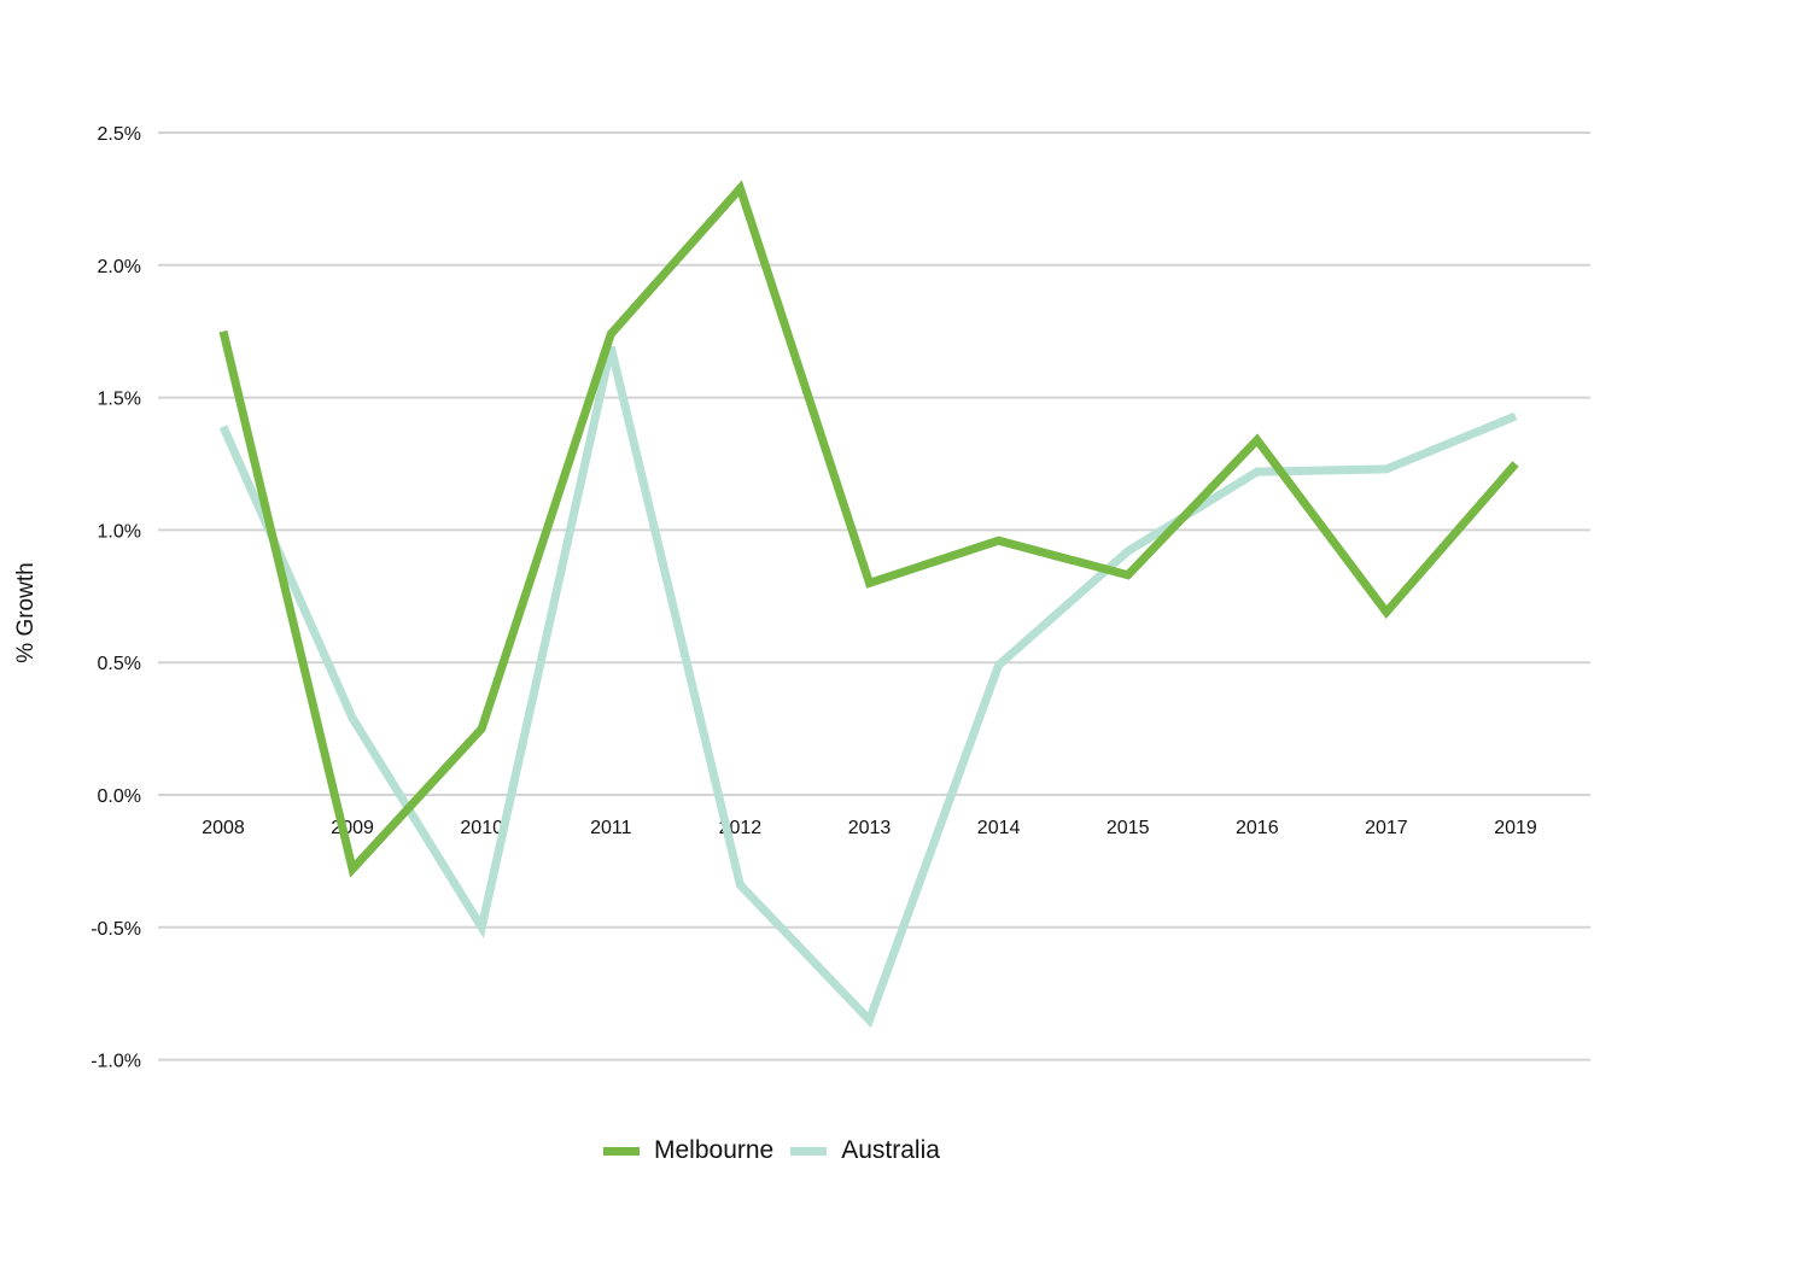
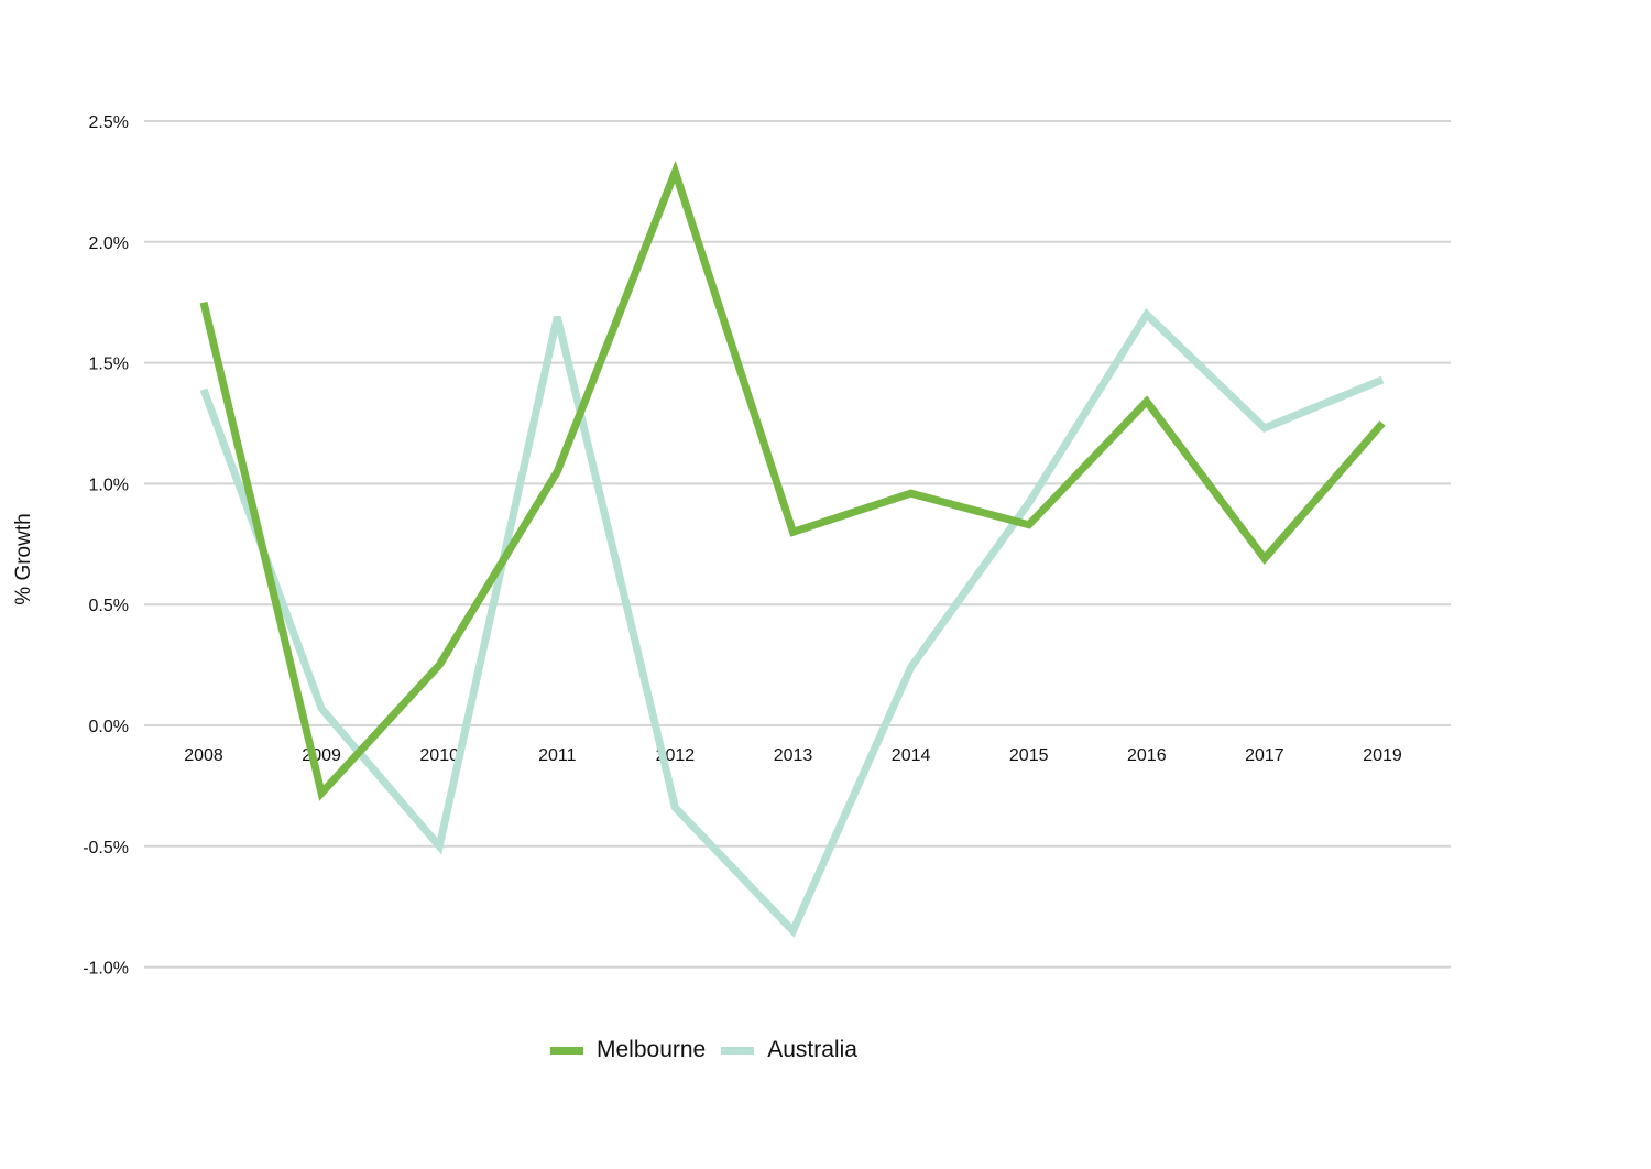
Australia/2009: 0.29% -> 0.07%
Melbourne/2011: 1.74% -> 1.05%
Australia/2014: 0.49% -> 0.24%
Australia/2016: 1.22% -> 1.70%
